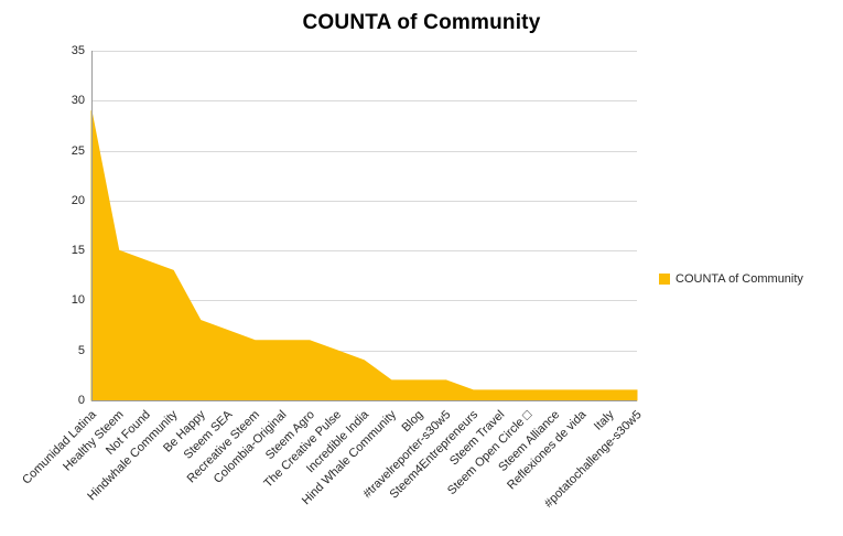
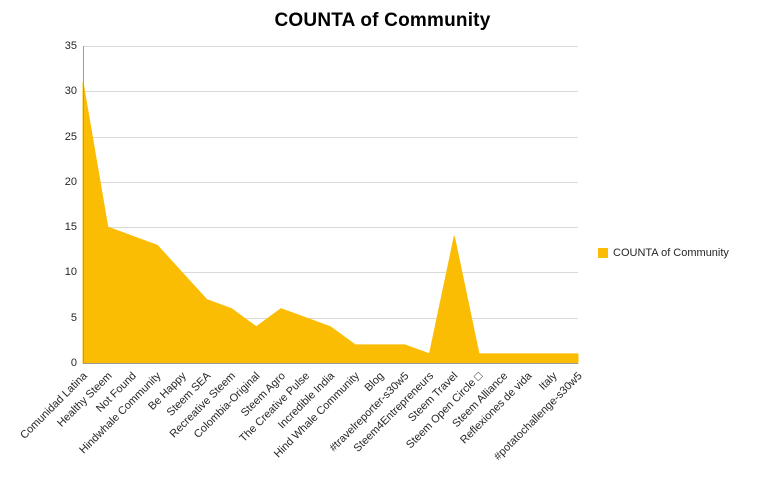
Comunidad Latina: 29 -> 31
Be Happy: 8 -> 10
Colombia-Original: 6 -> 4
Steem Travel: 1 -> 14
